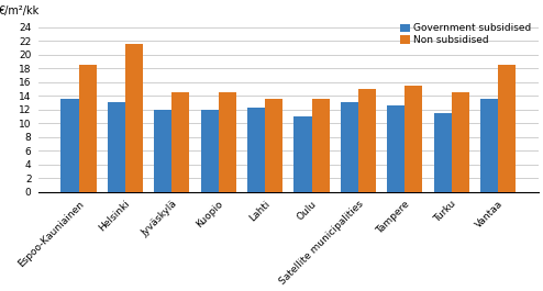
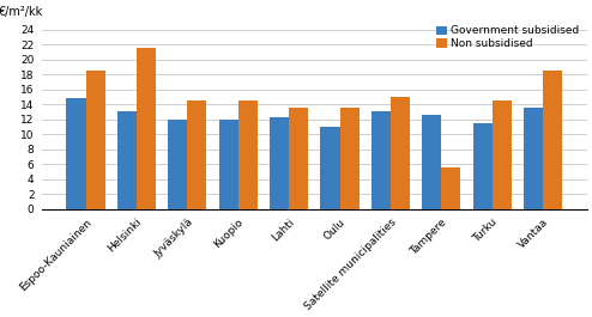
Government subsidised/Espoo-Kauniainen: 13.5 -> 14.8
Non subsidised/Tampere: 15.5 -> 5.6
